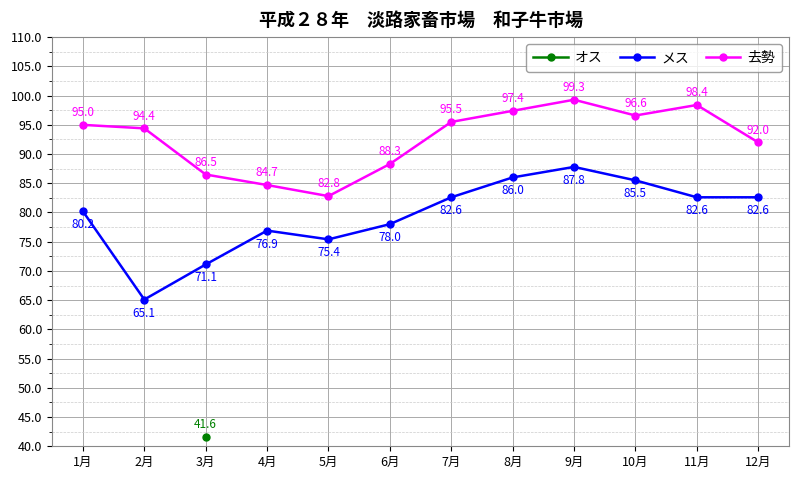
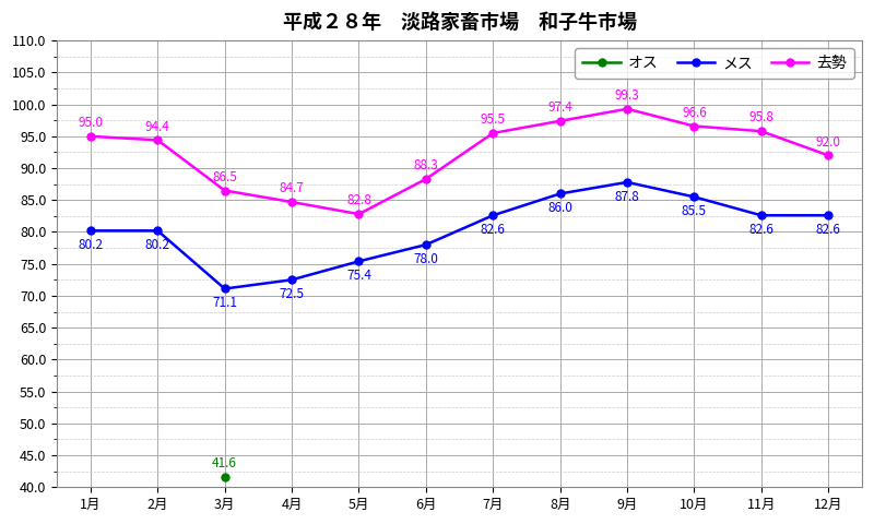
メス/2月: 65.1 -> 80.2
メス/4月: 76.9 -> 72.5
去勢/11月: 98.4 -> 95.8
